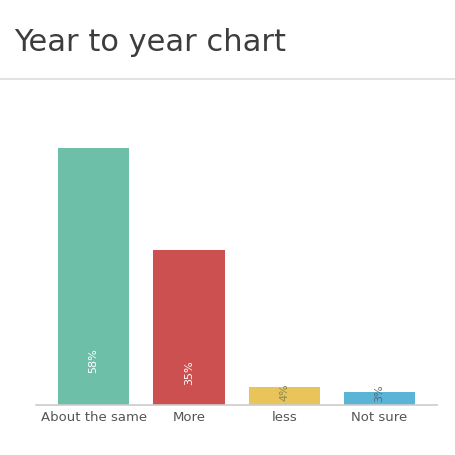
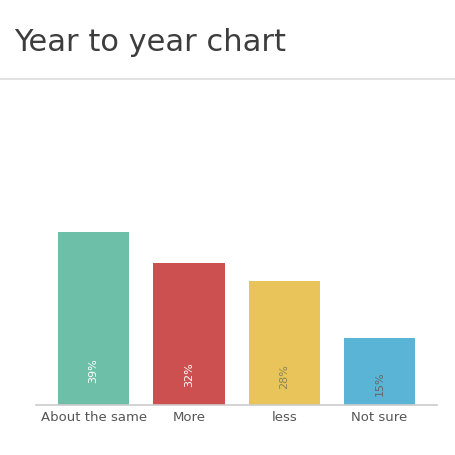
About the same: 58% -> 39%
More: 35% -> 32%
less: 4% -> 28%
Not sure: 3% -> 15%
